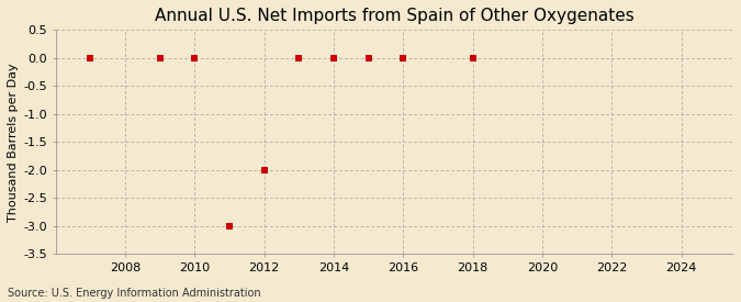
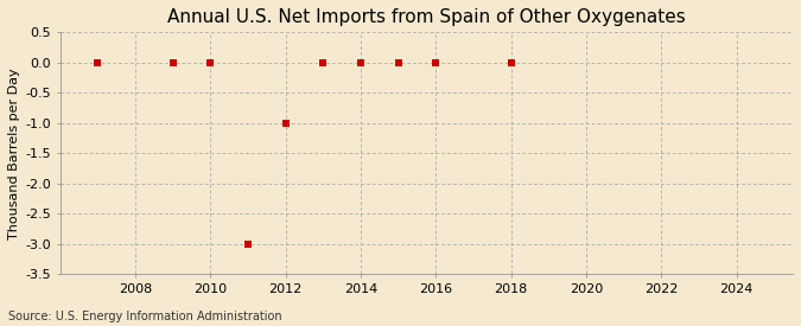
2012: -2 -> -1
